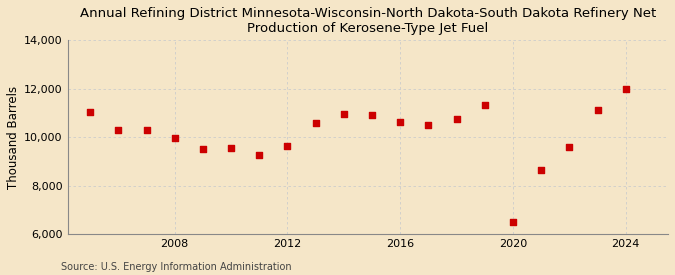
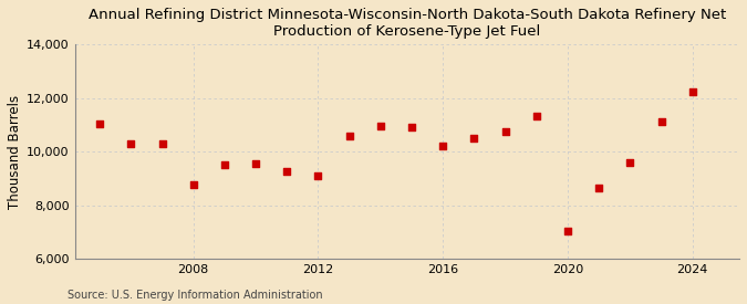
2008: 9,980 -> 8,750
2012: 9,620 -> 9,100
2016: 10,620 -> 10,200
2020: 6,480 -> 7,050
2024: 12,000 -> 12,250
